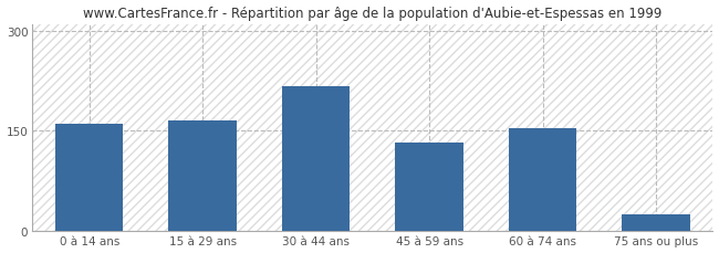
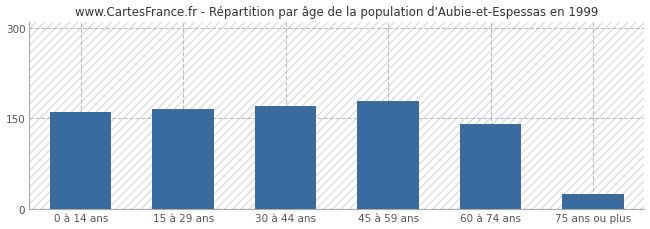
30 à 44 ans: 216 -> 170
45 à 59 ans: 132 -> 178
60 à 74 ans: 154 -> 140
